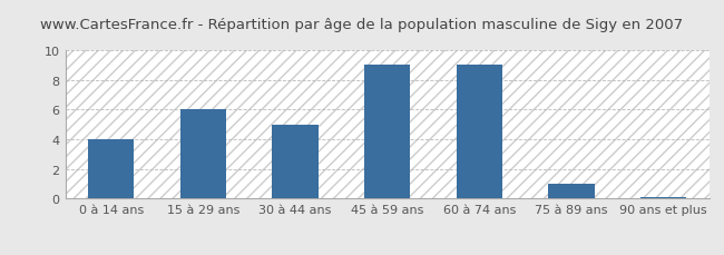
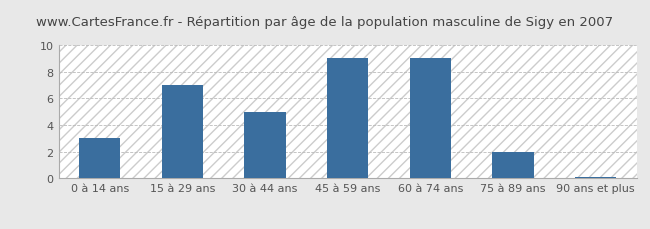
0 à 14 ans: 4.0 -> 3.0
15 à 29 ans: 6.0 -> 7.0
75 à 89 ans: 1.0 -> 2.0
